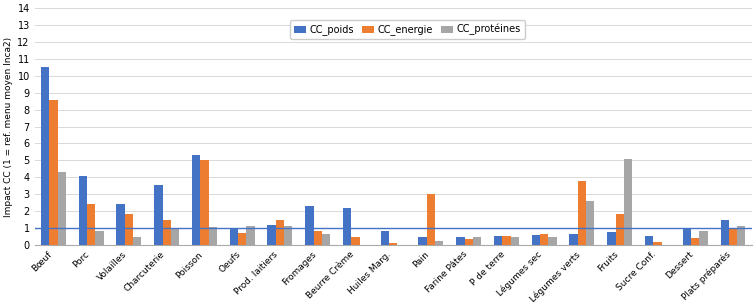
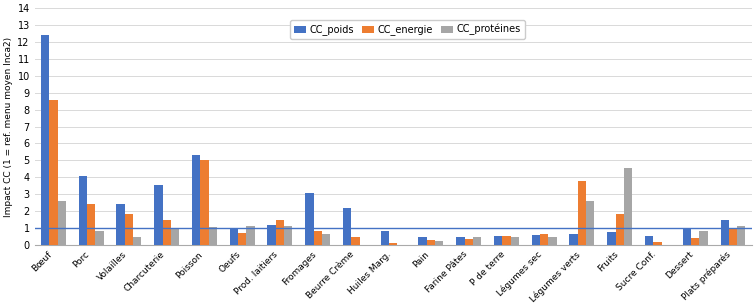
CC_poids/Bœuf: 10.5 -> 12.4
CC_protéines/Bœuf: 4.3 -> 2.6
CC_poids/Fromages: 2.3 -> 3.1
CC_energie/Pain: 3.0 -> 0.3
CC_protéines/Fruits: 5.1 -> 4.5
